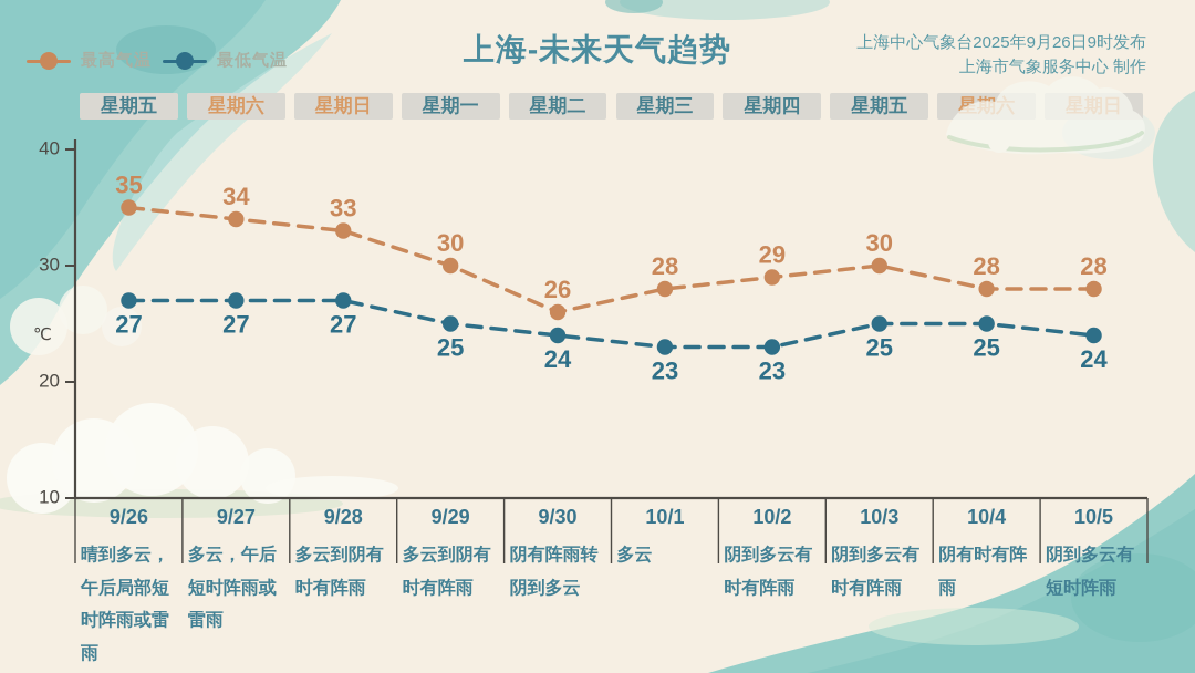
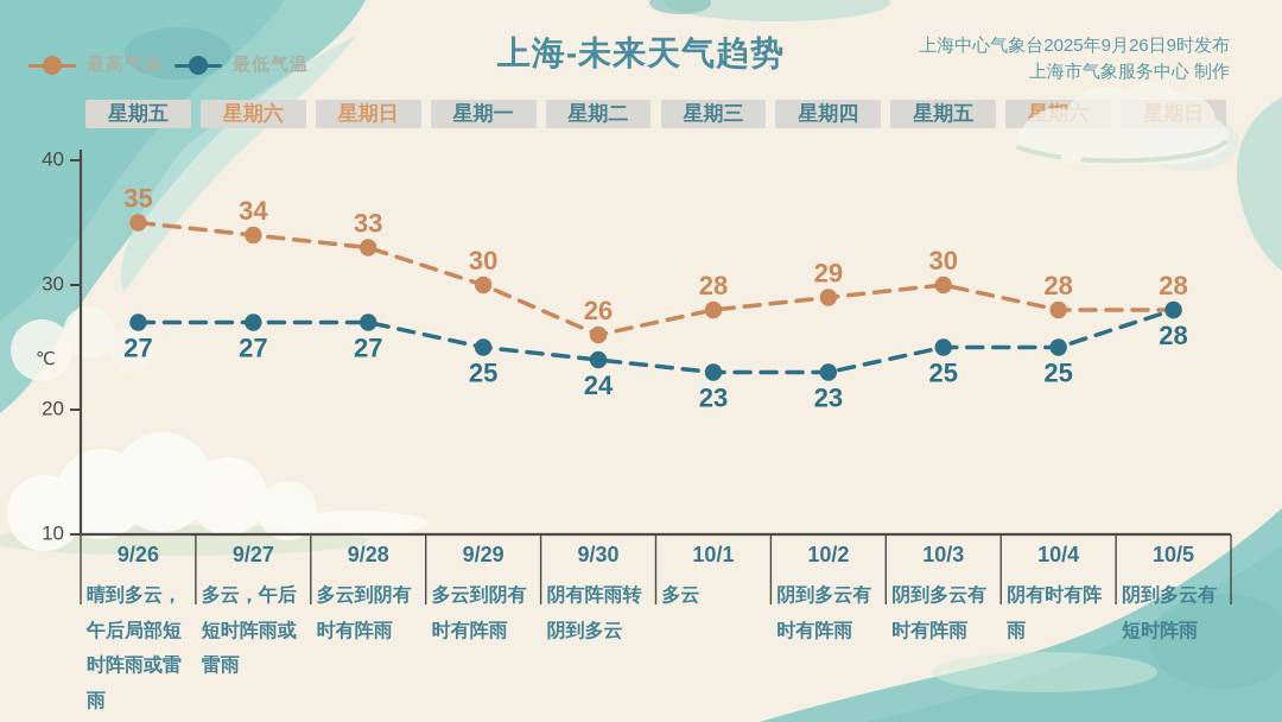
最低气温/10/5: 24 -> 28
